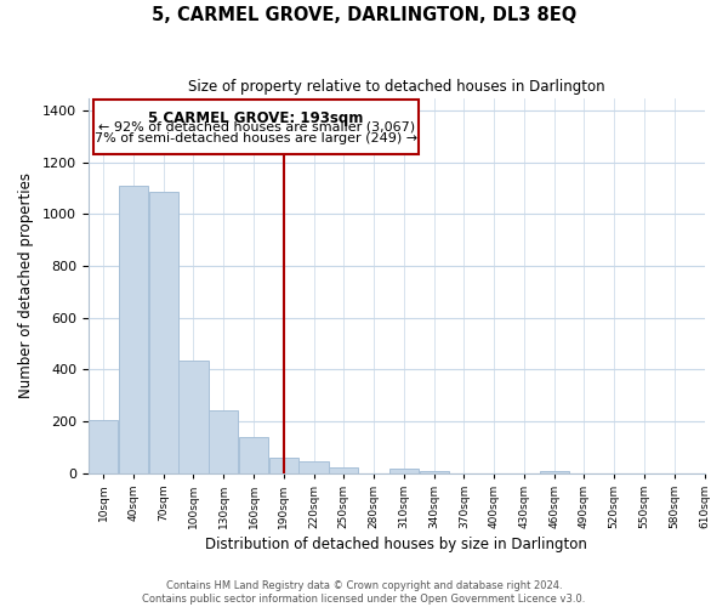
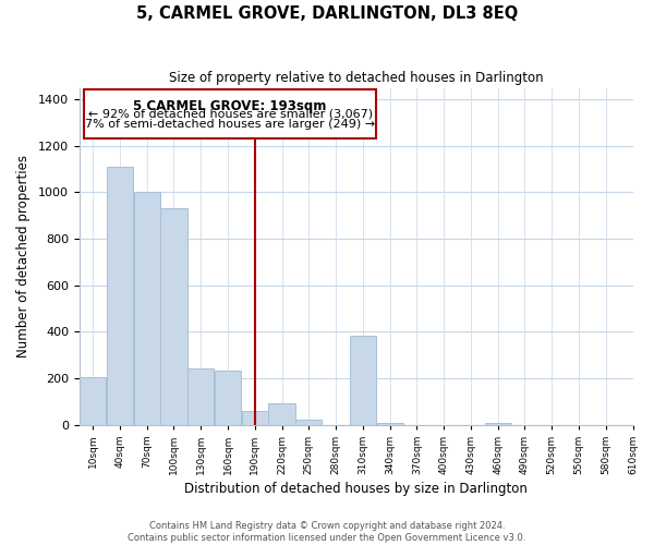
70sqm: 1085 -> 1000
100sqm: 435 -> 930
160sqm: 140 -> 235
220sqm: 45 -> 90
310sqm: 15 -> 385
